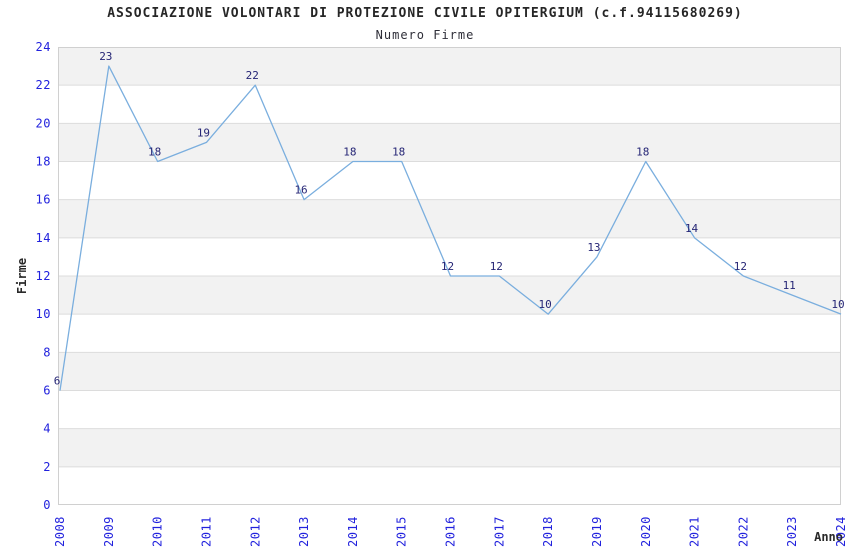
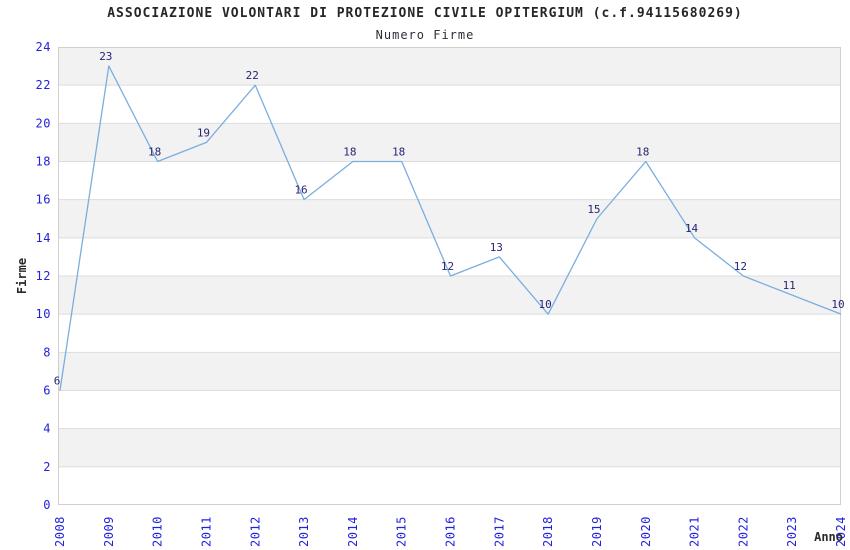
2017: 12 -> 13
2019: 13 -> 15
